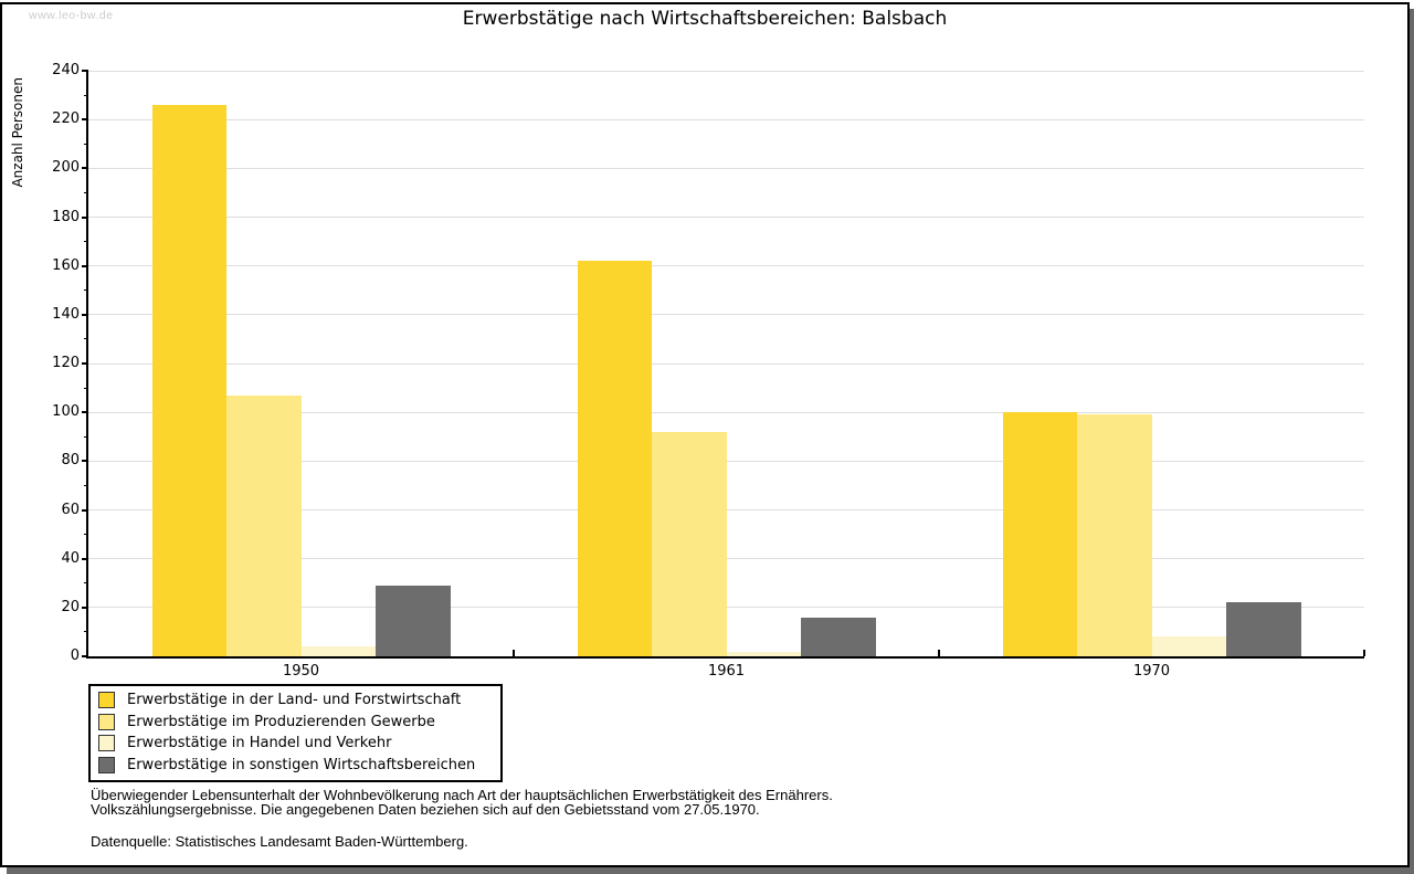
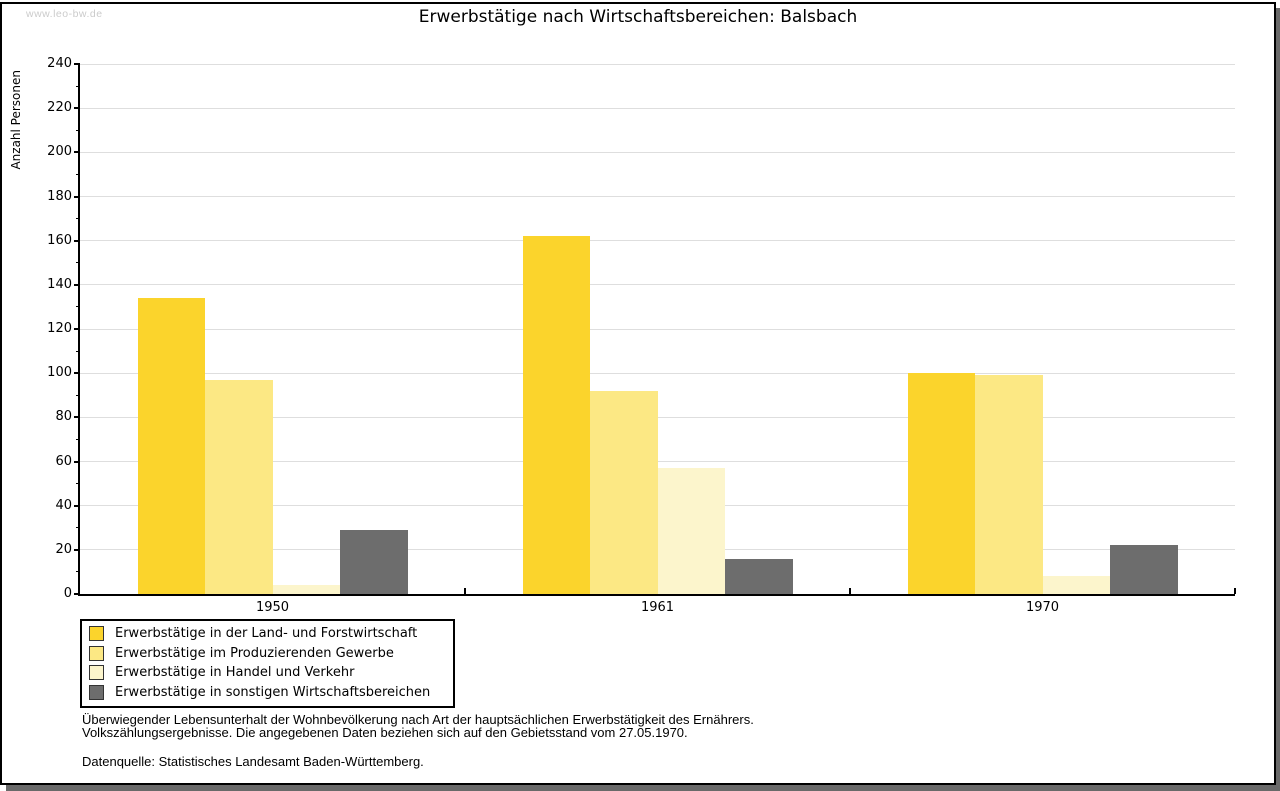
Erwerbstätige in der Land- und Forstwirtschaft/1950: 226 -> 134
Erwerbstätige im Produzierenden Gewerbe/1950: 107 -> 97
Erwerbstätige in Handel und Verkehr/1961: 2 -> 57
